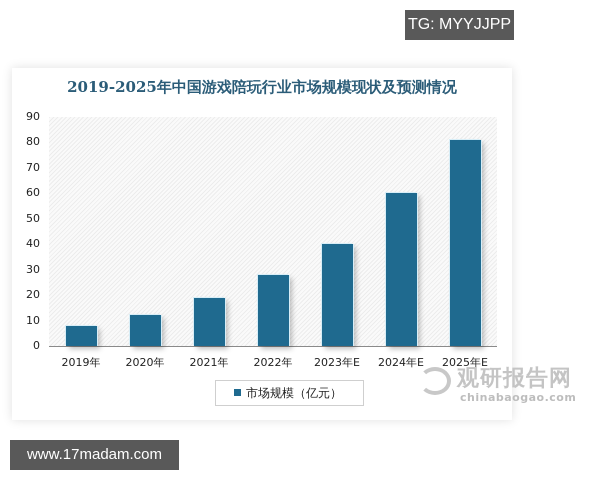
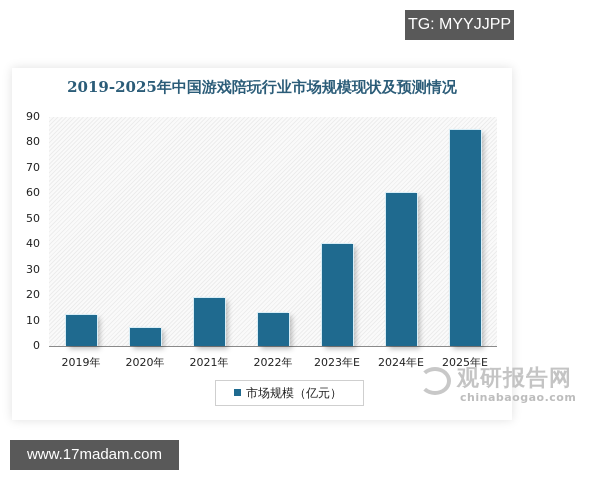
2019年: 8 -> 12
2020年: 12 -> 7
2022年: 28 -> 13
2025年E: 81 -> 85
